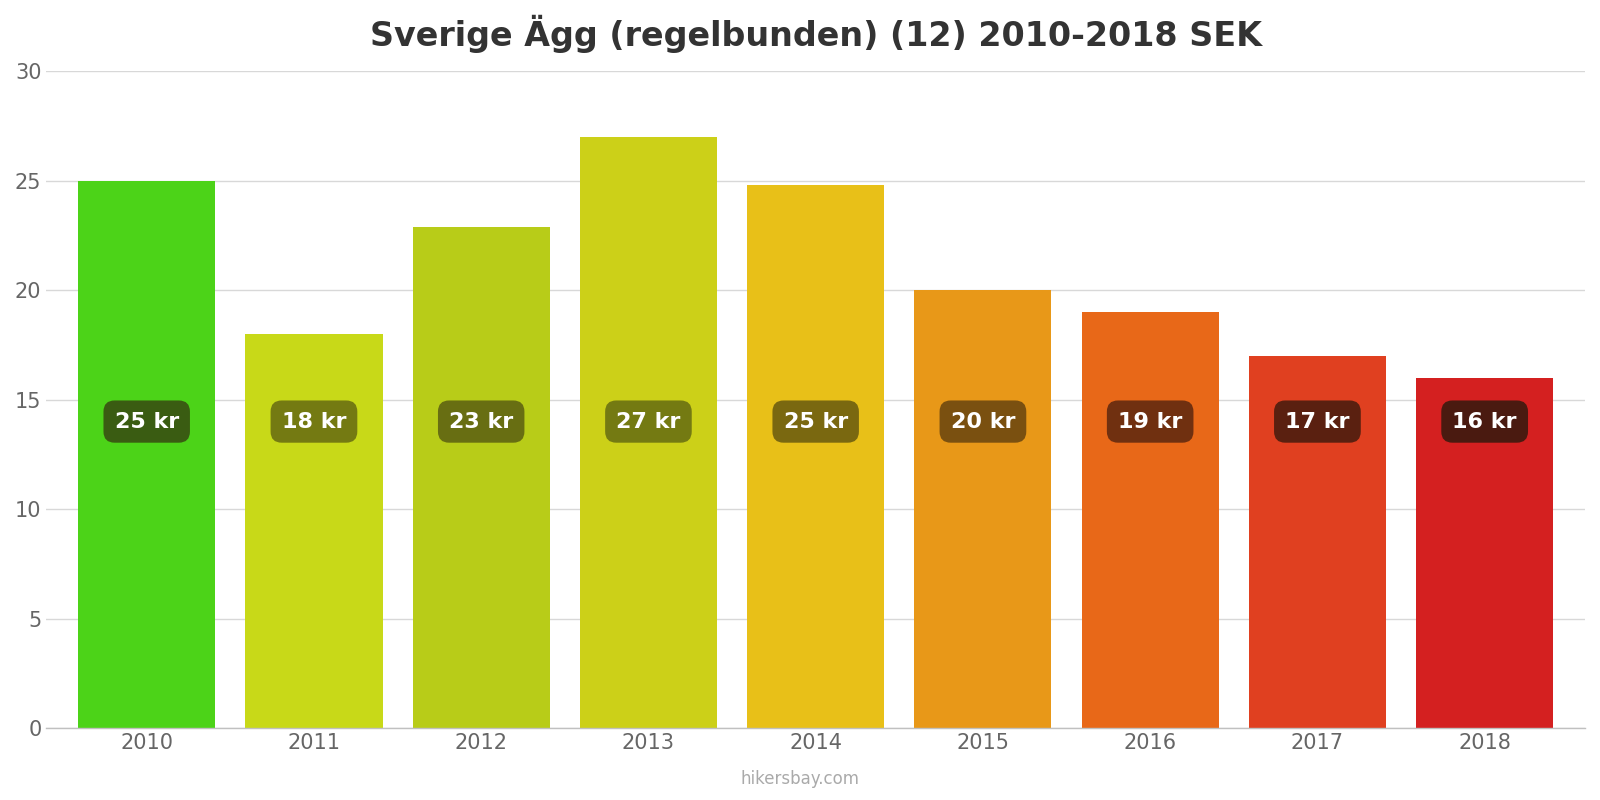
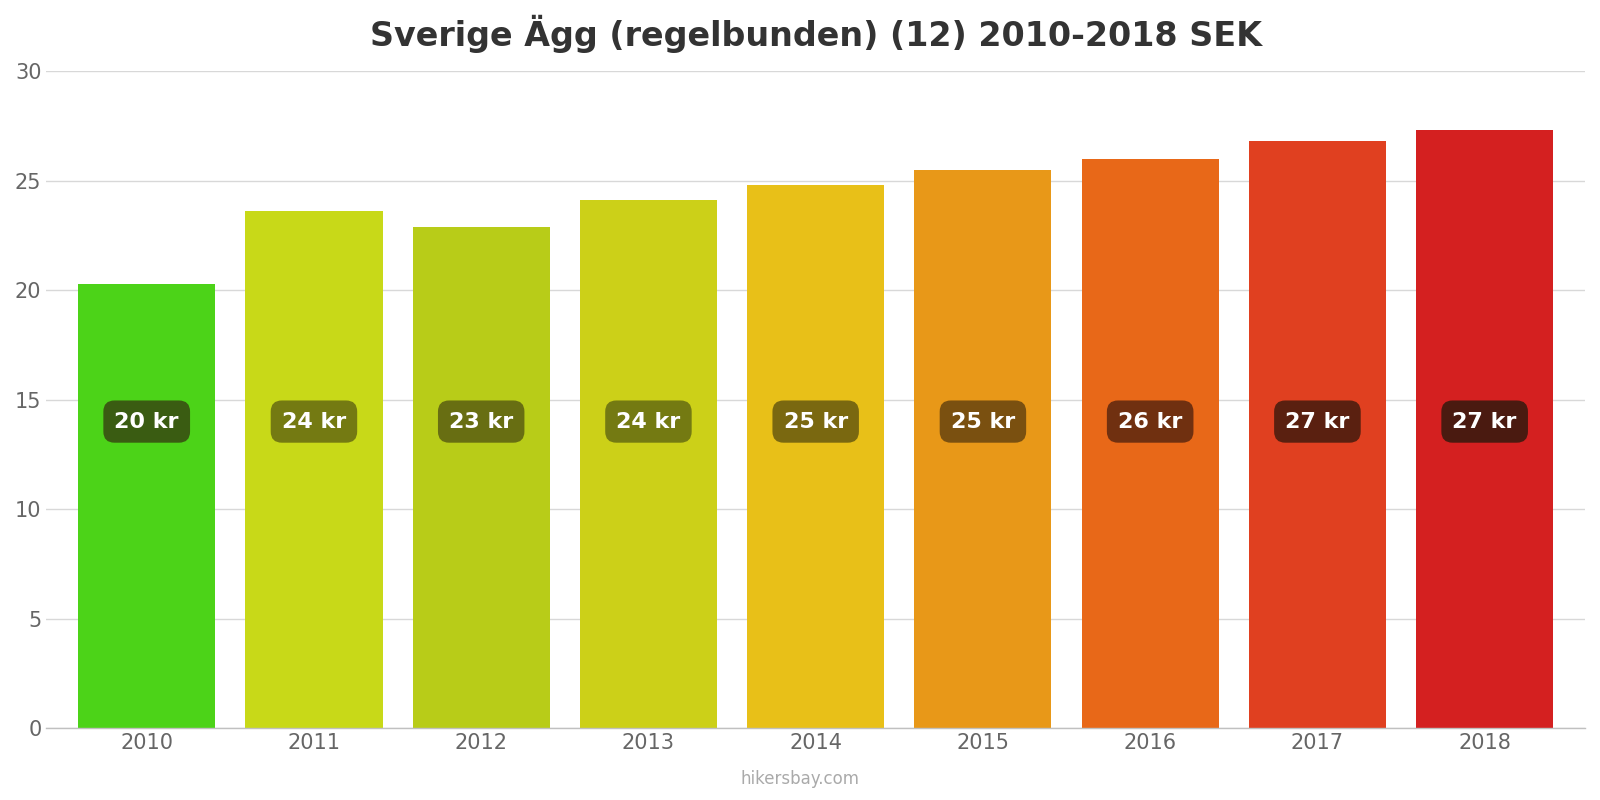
2010: 25 -> 20
2011: 18 -> 24
2013: 27 -> 24
2015: 20 -> 25
2016: 19 -> 26
2017: 17 -> 27
2018: 16 -> 27
